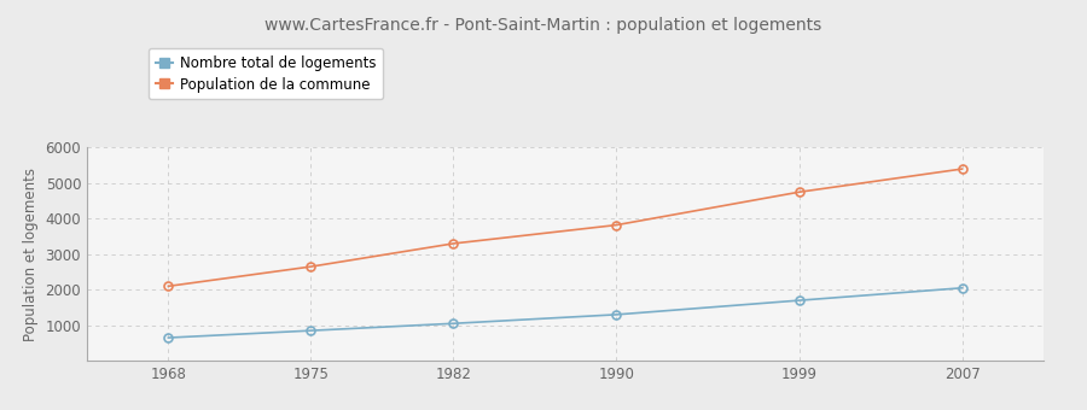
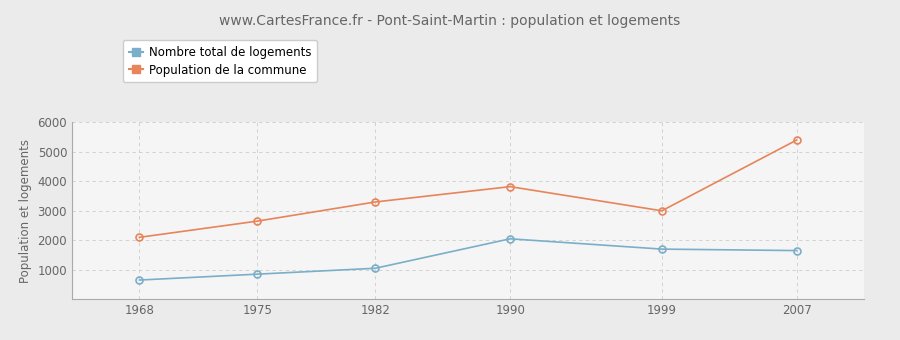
Nombre total de logements/1990: 1300 -> 2050
Population de la commune/1999: 4750 -> 3000
Nombre total de logements/2007: 2050 -> 1650
